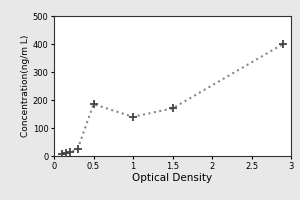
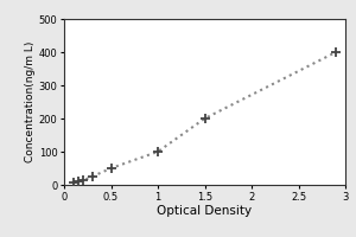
0.5: 185 -> 50
1: 140 -> 100
1.5: 170 -> 200
